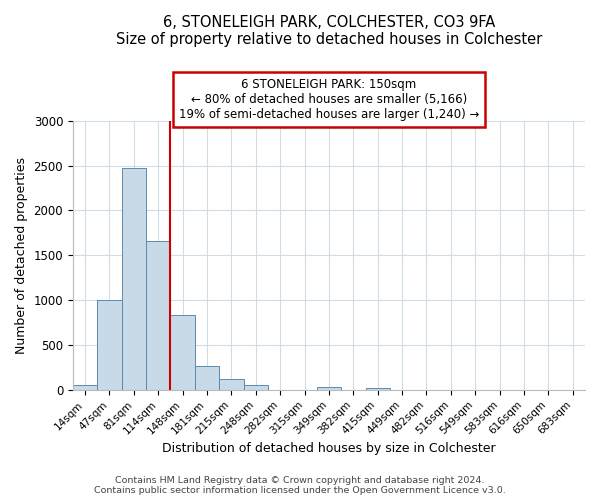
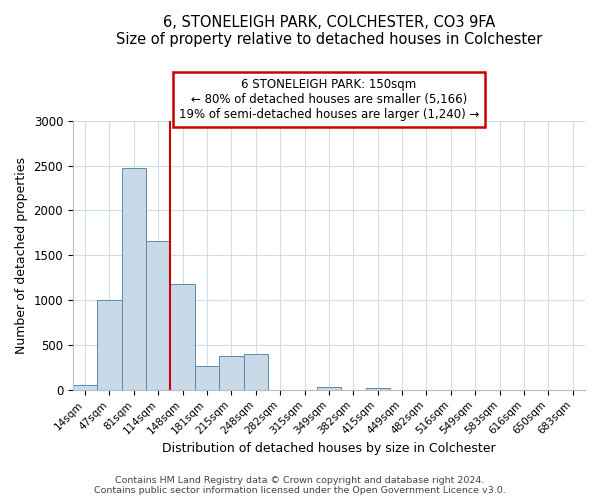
148sqm: 840 -> 1180
215sqm: 120 -> 380
248sqm: 60 -> 400
